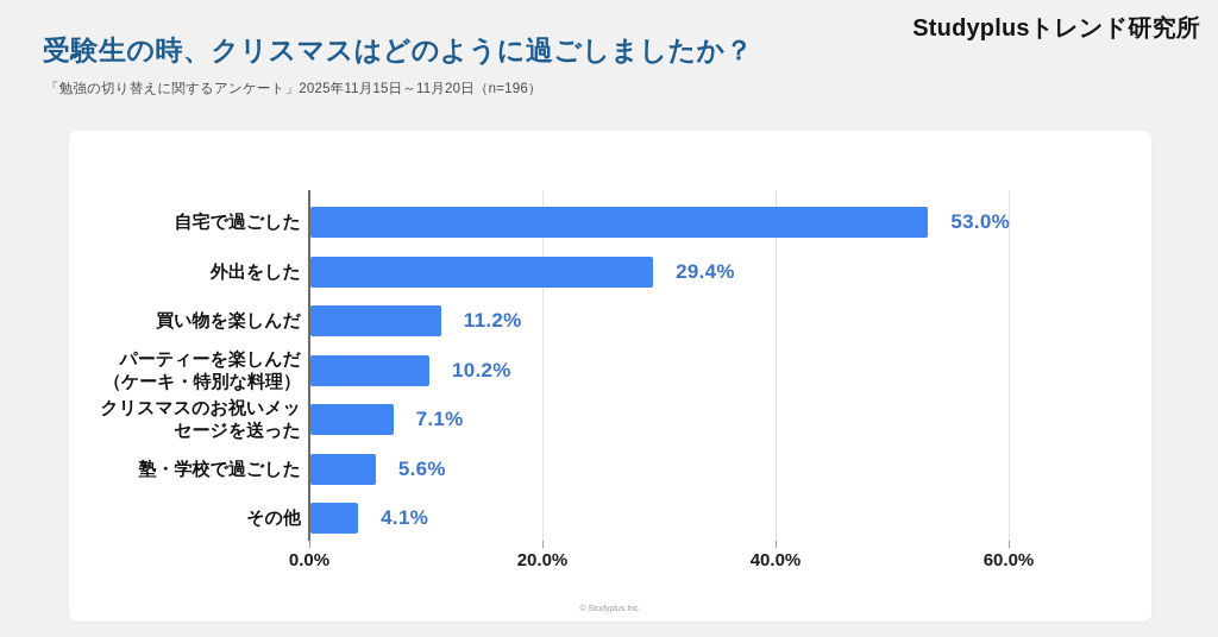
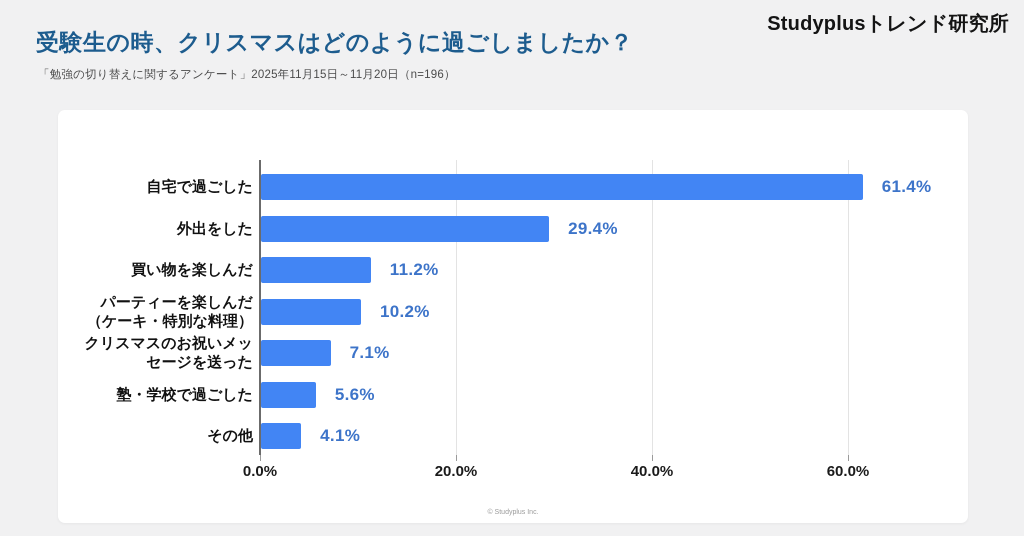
自宅で過ごした: 53.0% -> 61.4%
